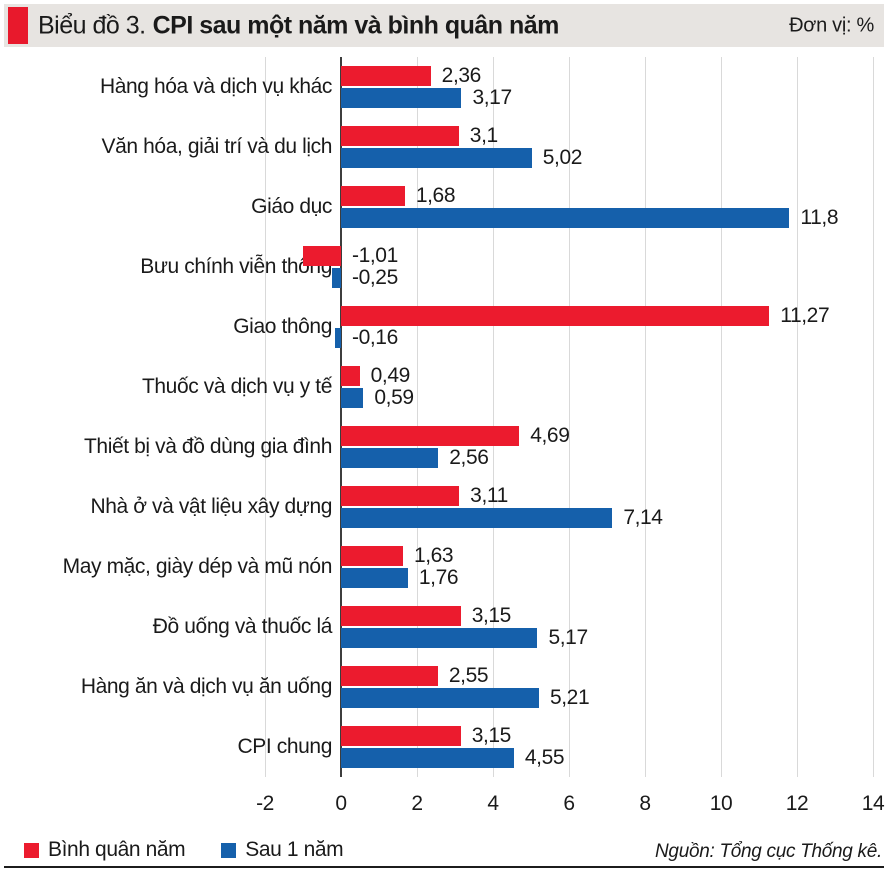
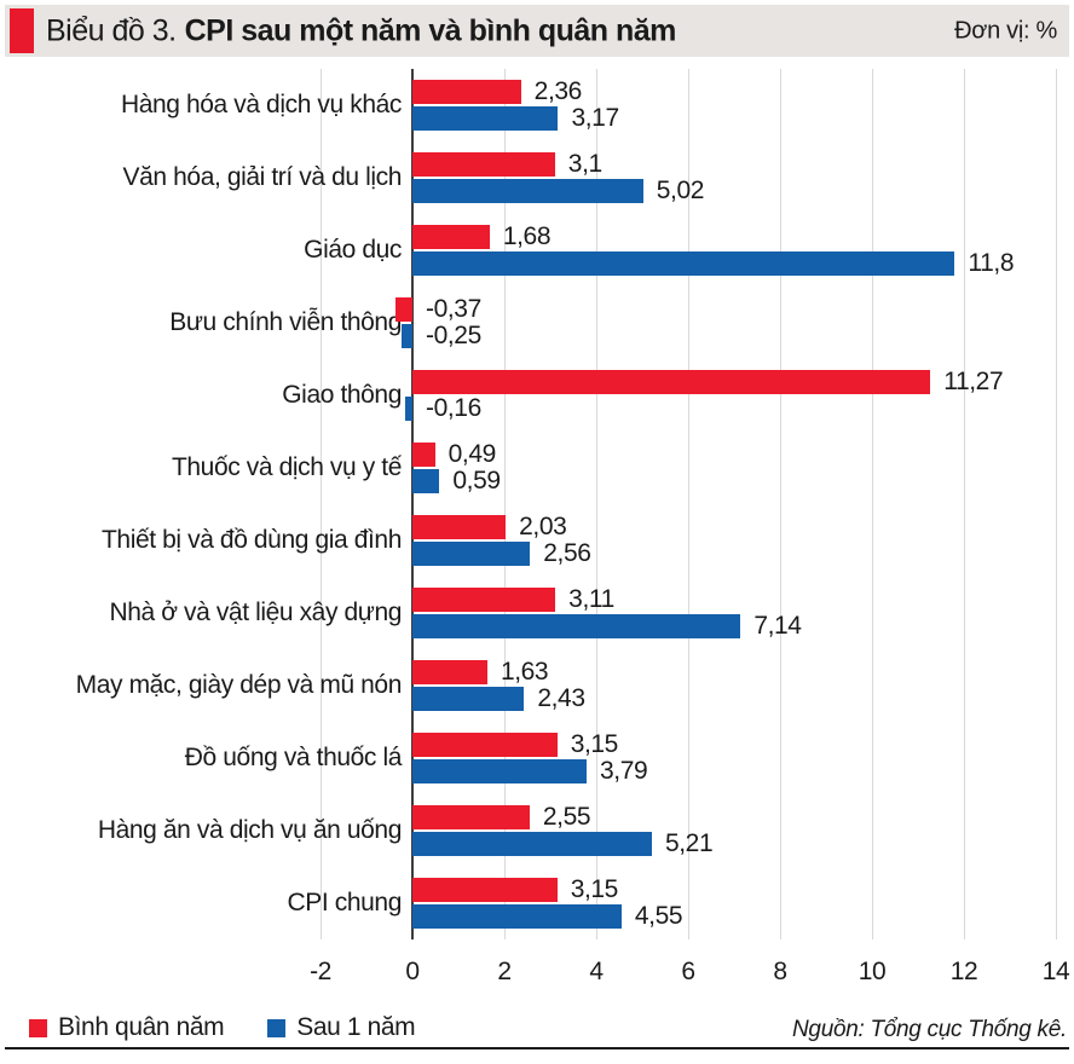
Bình quân năm/Bưu chính viễn thông: -1,01 -> -0,37
Bình quân năm/Thiết bị và đồ dùng gia đình: 4,69 -> 2,03
Sau 1 năm/May mặc, giày dép và mũ nón: 1,76 -> 2,43
Sau 1 năm/Đồ uống và thuốc lá: 5,17 -> 3,79
